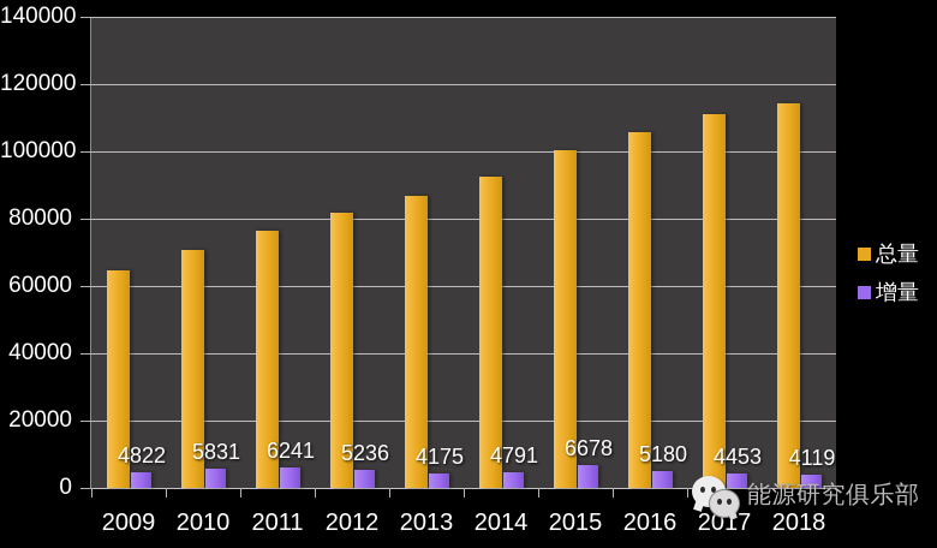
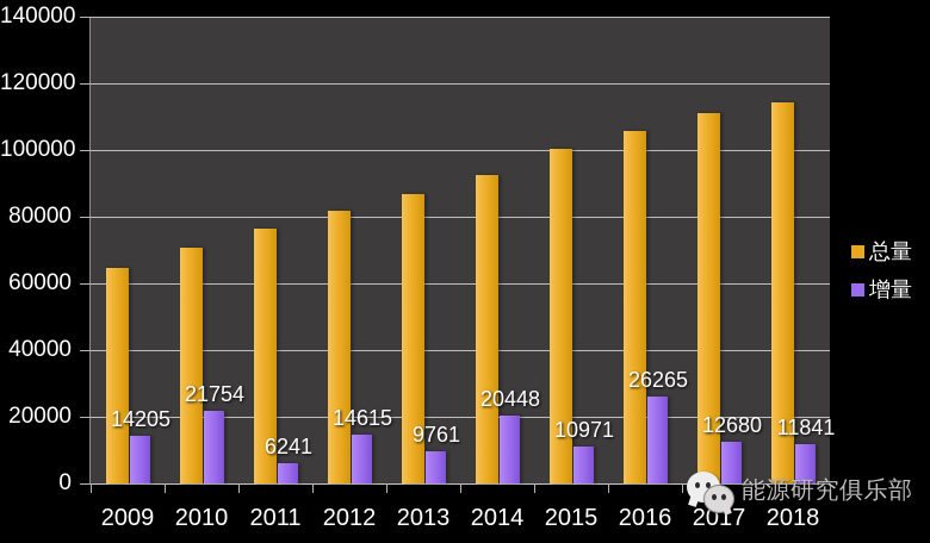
增量/2009: 4822 -> 14205
增量/2010: 5831 -> 21754
增量/2012: 5236 -> 14615
增量/2013: 4175 -> 9761
增量/2014: 4791 -> 20448
增量/2015: 6678 -> 10971
增量/2016: 5180 -> 26265
增量/2017: 4453 -> 12680
增量/2018: 4119 -> 11841
